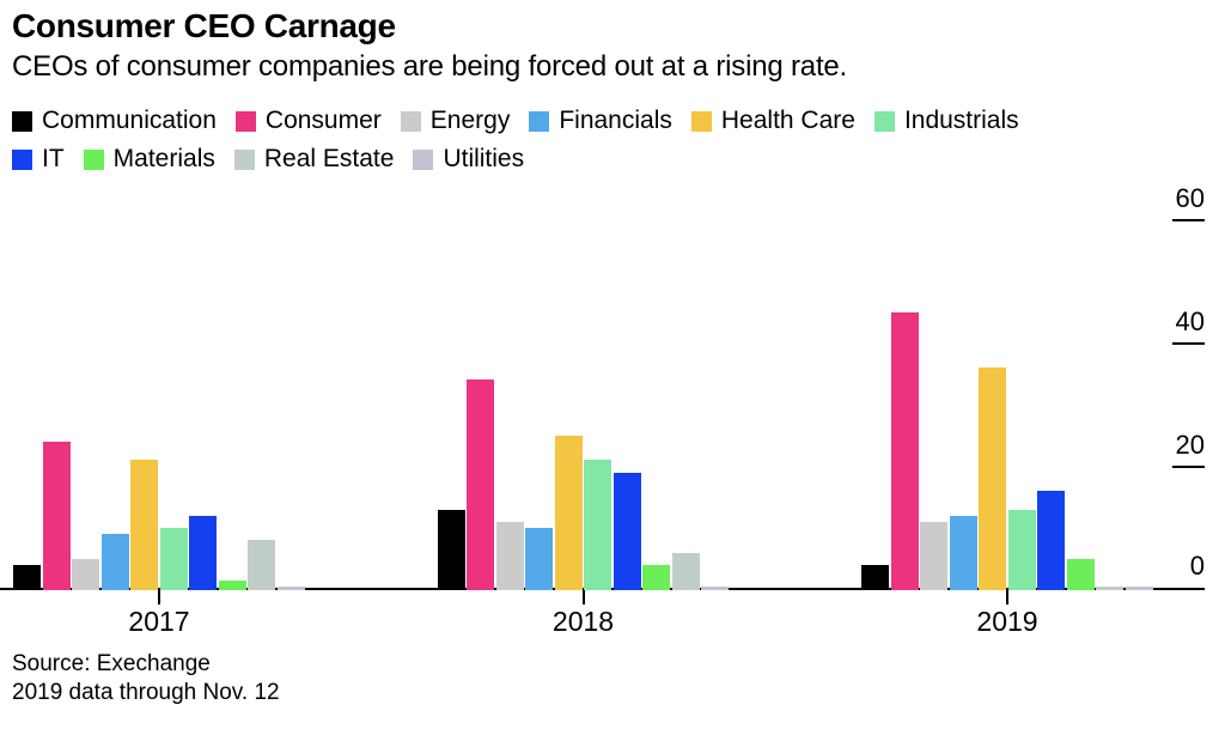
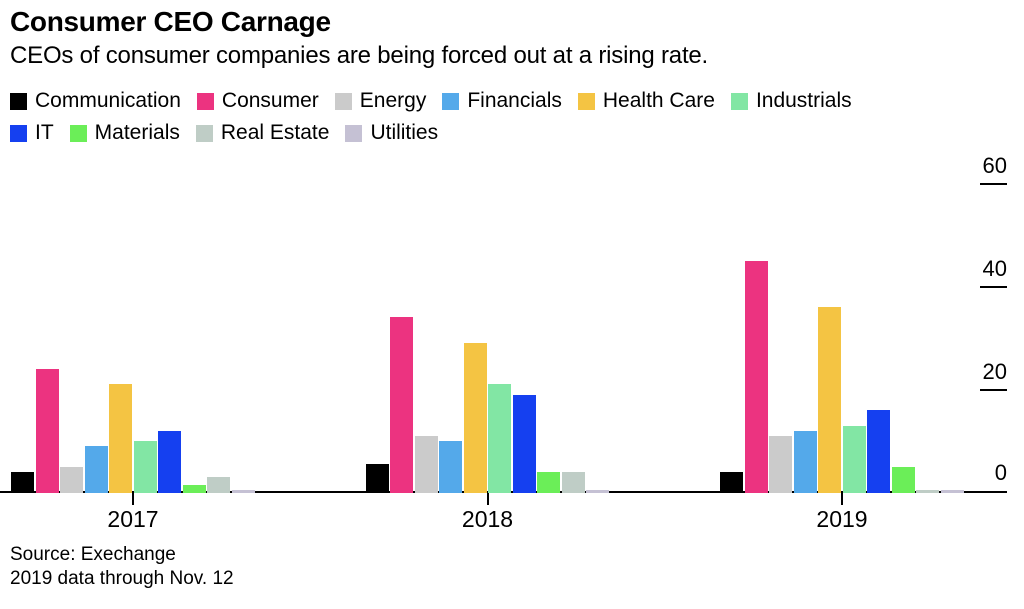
Real Estate/2017: 8 -> 3
Communication/2018: 13 -> 6
Health Care/2018: 25 -> 29
Real Estate/2018: 6 -> 4
